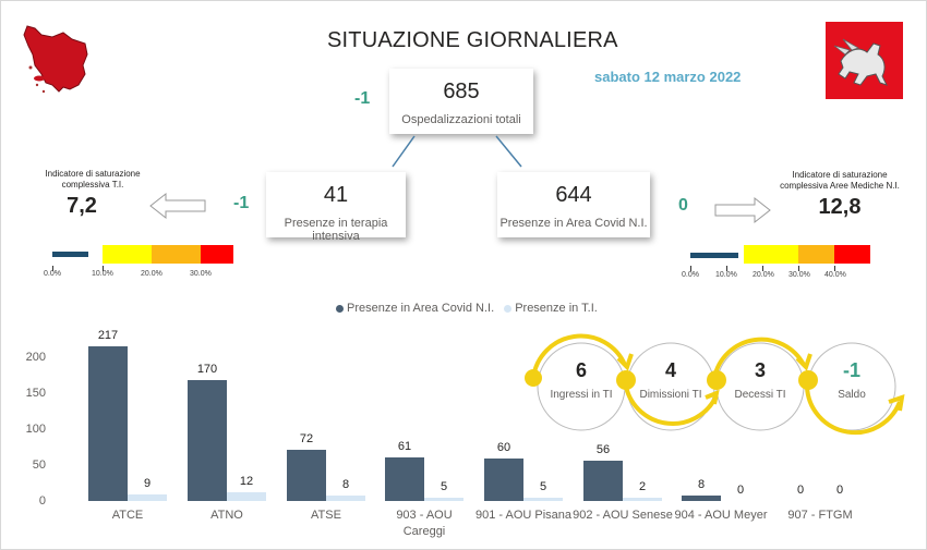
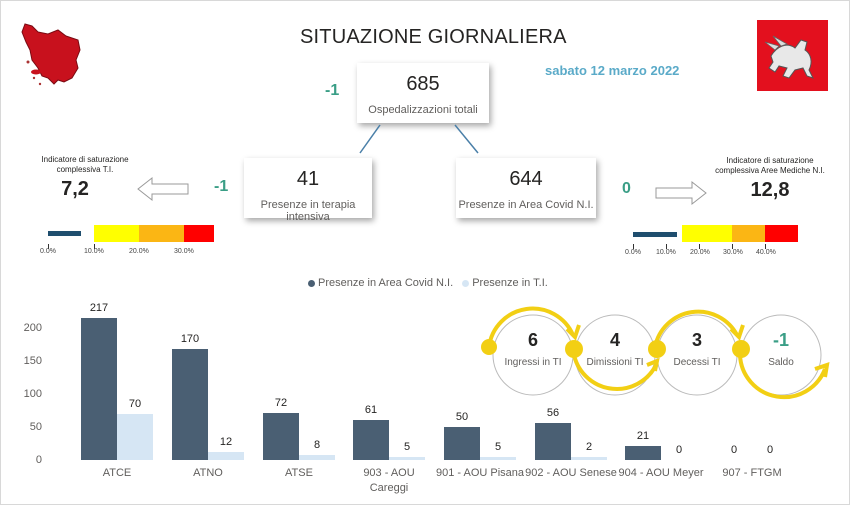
Presenze in T.I./ATCE: 9 -> 70
Presenze in Area Covid N.I./901 - AOU Pisana: 60 -> 50
Presenze in Area Covid N.I./904 - AOU Meyer: 8 -> 21
